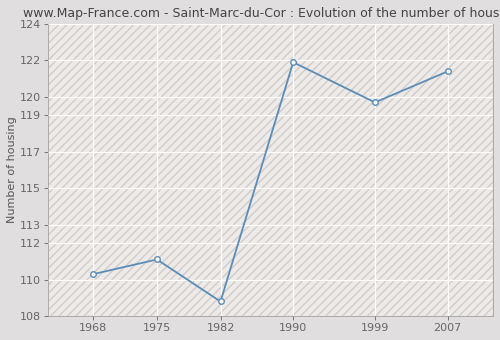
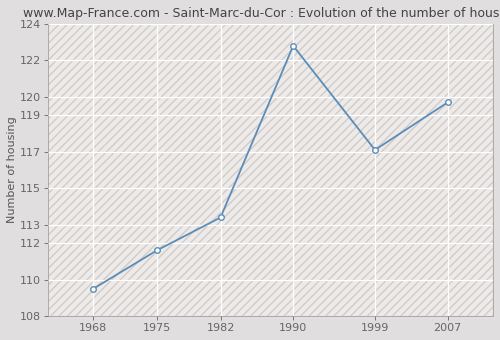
1968: 110.3 -> 109.5
1975: 111.1 -> 111.6
1982: 108.8 -> 113.4
1990: 121.9 -> 122.8
1999: 119.7 -> 117.1
2007: 121.4 -> 119.7
